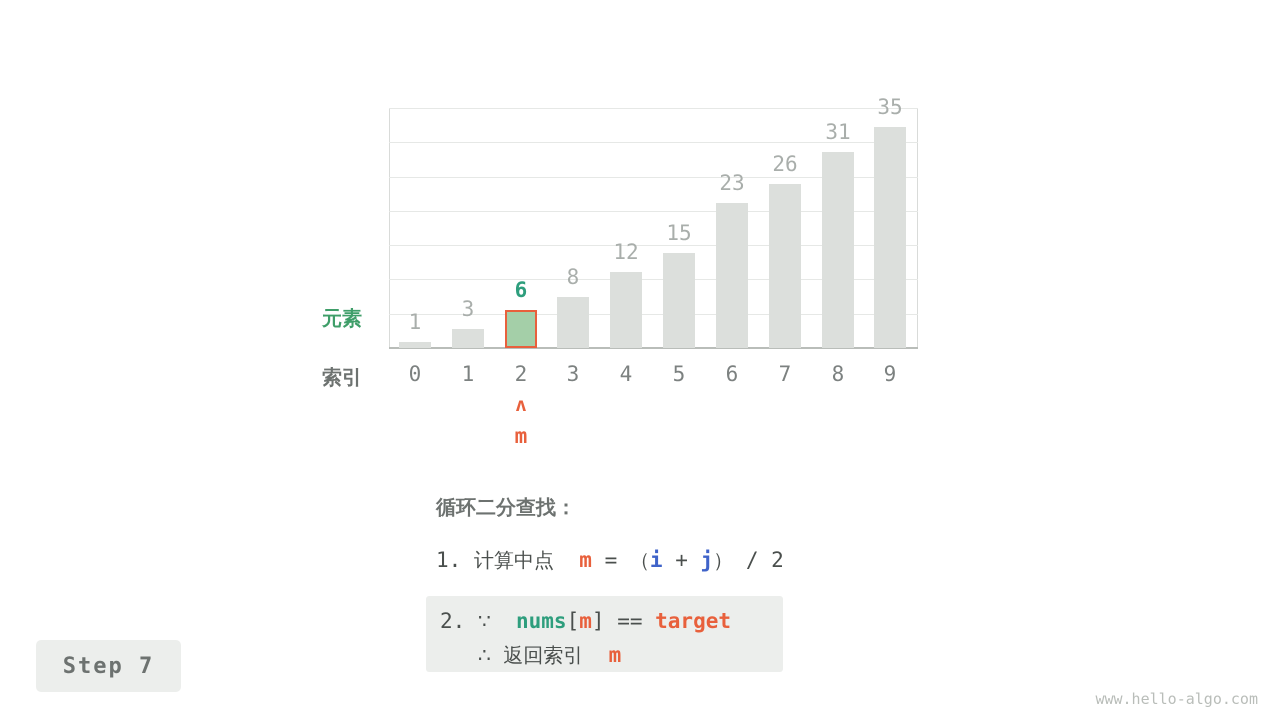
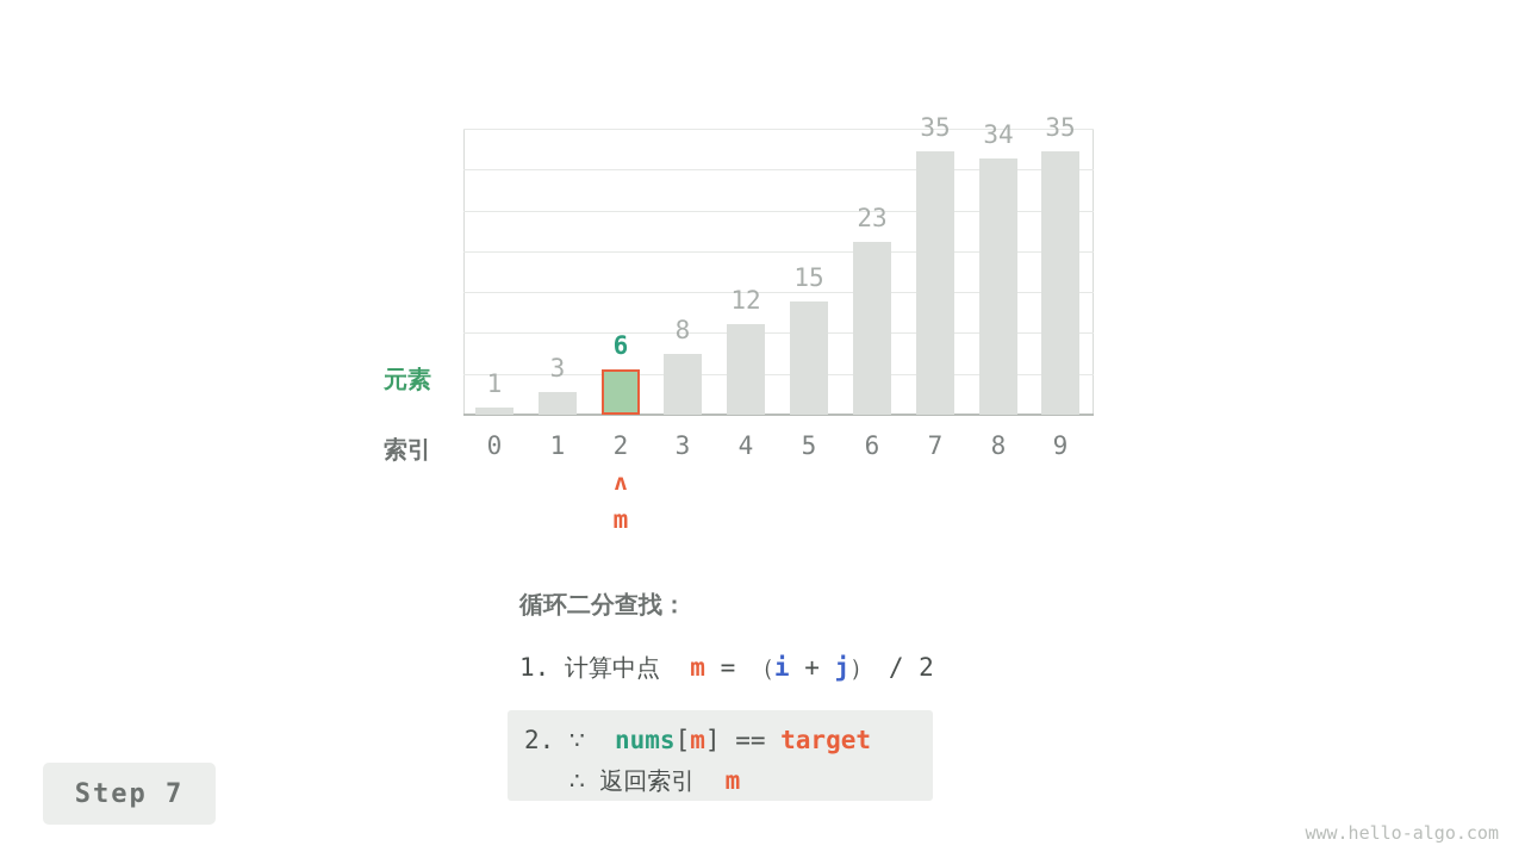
7: 26 -> 35
8: 31 -> 34
